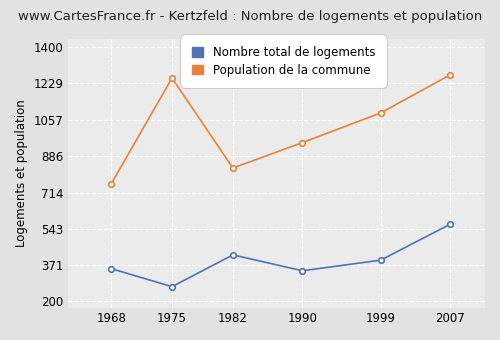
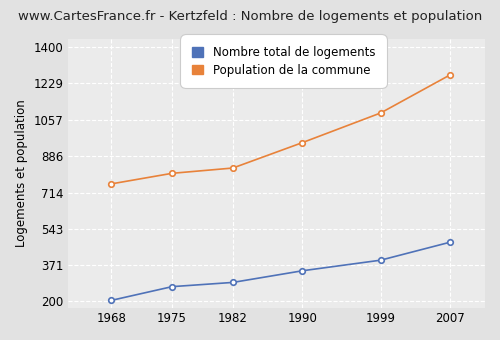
Nombre total de logements/1968: 355 -> 205
Population de la commune/1975: 1255 -> 805
Nombre total de logements/1982: 420 -> 290
Nombre total de logements/2007: 565 -> 480
